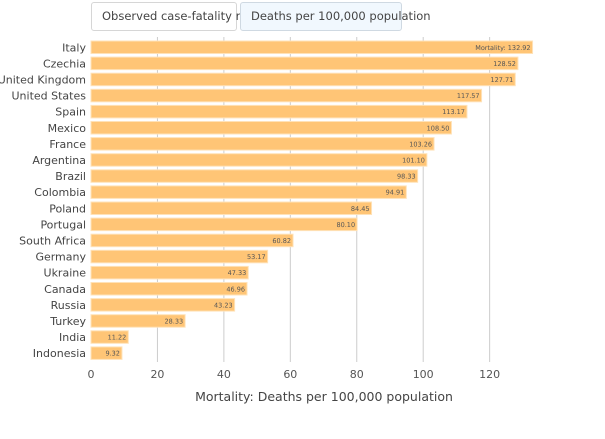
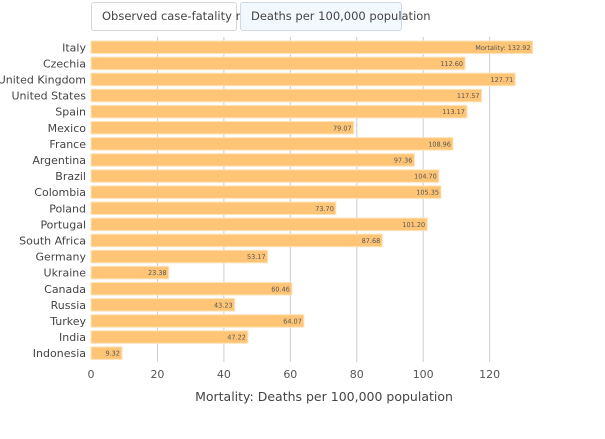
Czechia: 128.52 -> 112.60
Mexico: 108.50 -> 79.07
France: 103.26 -> 108.96
Argentina: 101.10 -> 97.36
Brazil: 98.33 -> 104.70
Colombia: 94.91 -> 105.35
Poland: 84.45 -> 73.70
Portugal: 80.10 -> 101.20
South Africa: 60.82 -> 87.68
Ukraine: 47.33 -> 23.38
Canada: 46.96 -> 60.46
Turkey: 28.33 -> 64.07
India: 11.22 -> 47.22
